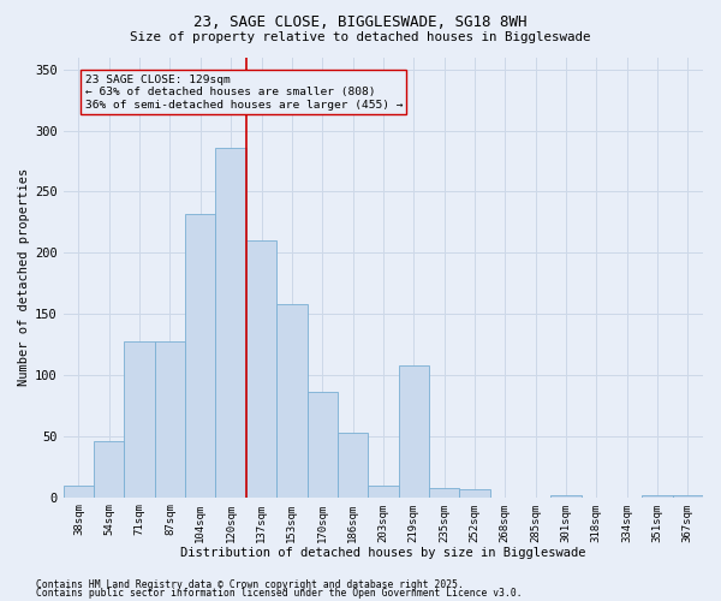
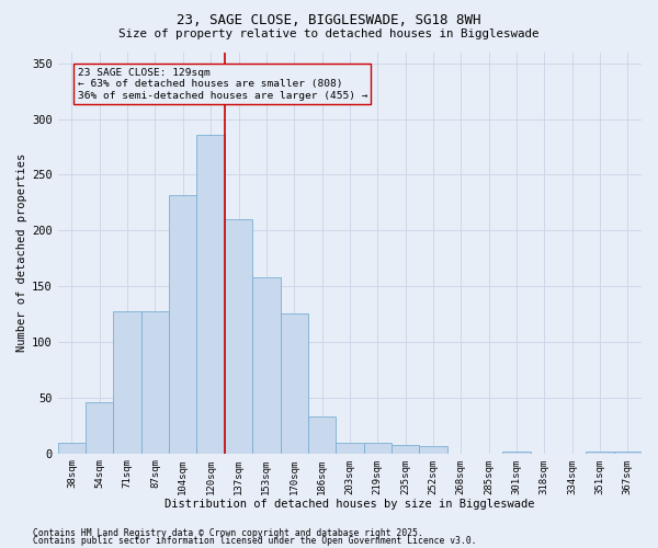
170sqm: 86 -> 126
186sqm: 53 -> 33
219sqm: 108 -> 10
